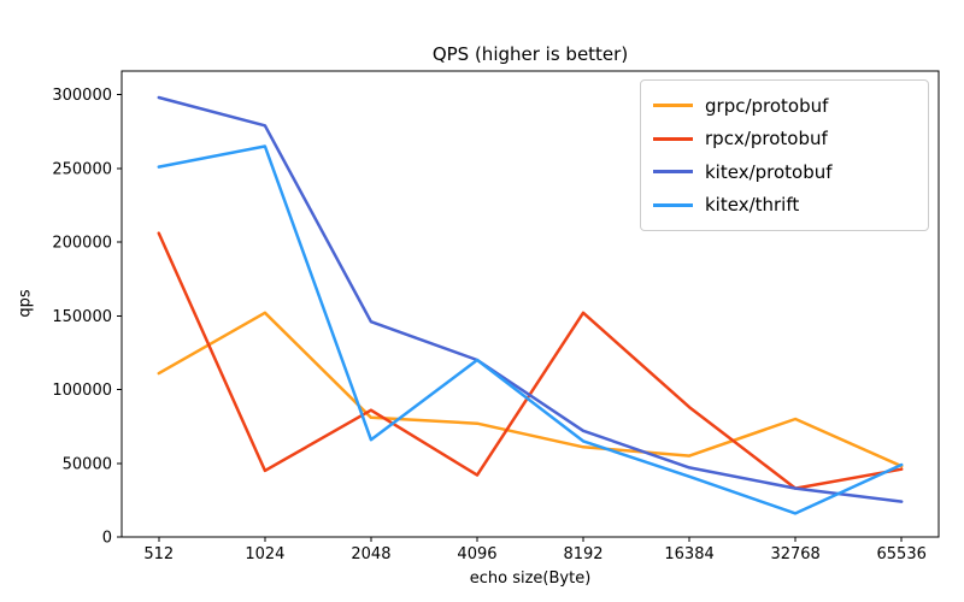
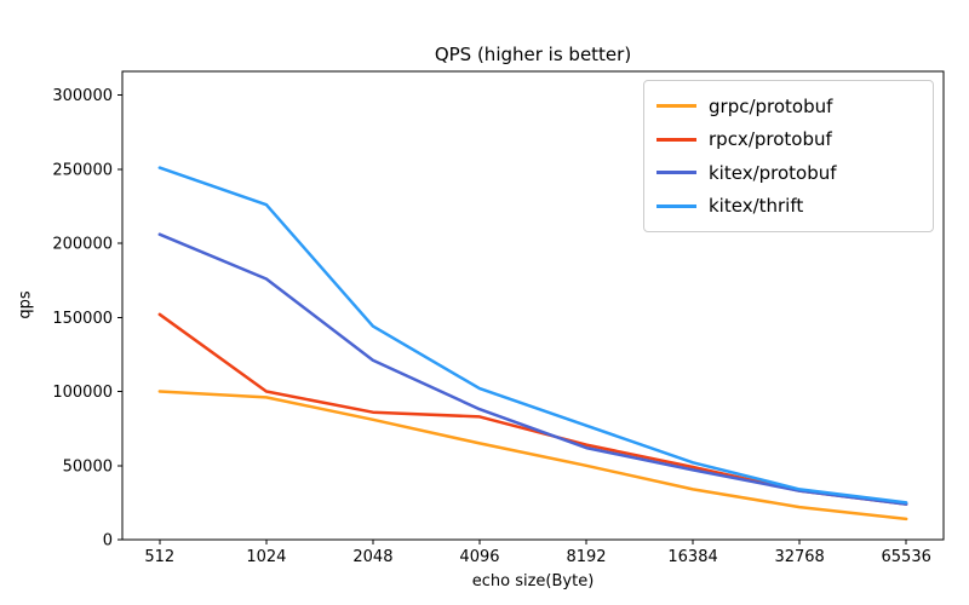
grpc/protobuf/512: 111000 -> 100000
rpcx/protobuf/512: 206000 -> 152000
kitex/protobuf/512: 298000 -> 206000
grpc/protobuf/1024: 152000 -> 96000
rpcx/protobuf/1024: 45000 -> 100000
kitex/protobuf/1024: 279000 -> 176000
kitex/thrift/1024: 265000 -> 226000
kitex/protobuf/2048: 146000 -> 121000
kitex/thrift/2048: 66000 -> 144000
grpc/protobuf/4096: 77000 -> 65000
rpcx/protobuf/4096: 42000 -> 83000
kitex/protobuf/4096: 120000 -> 88000
kitex/thrift/4096: 120000 -> 102000
grpc/protobuf/8192: 61000 -> 50000
rpcx/protobuf/8192: 152000 -> 64000
kitex/protobuf/8192: 72000 -> 62000
kitex/thrift/8192: 65000 -> 77000
grpc/protobuf/16384: 55000 -> 34000
rpcx/protobuf/16384: 88000 -> 49000
kitex/thrift/16384: 41000 -> 52000
grpc/protobuf/32768: 80000 -> 22000
kitex/thrift/32768: 16000 -> 34000
grpc/protobuf/65536: 48000 -> 14000
rpcx/protobuf/65536: 46000 -> 24000
kitex/thrift/65536: 49000 -> 25000
